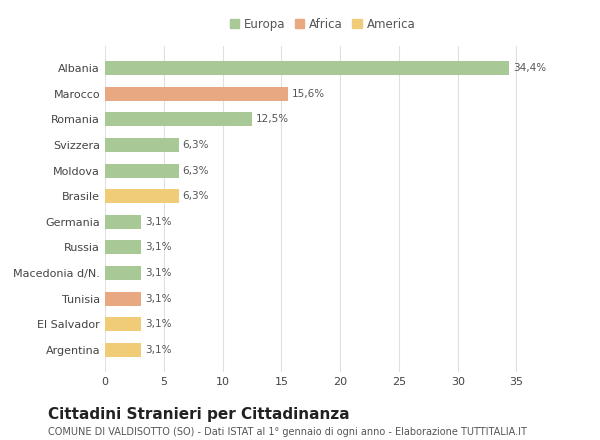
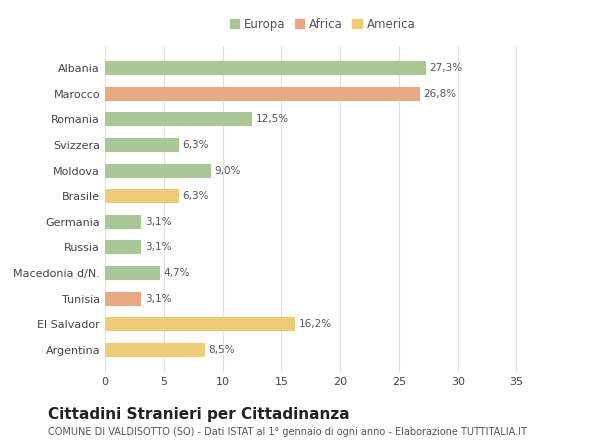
Albania: 34,4% -> 27,3%
Marocco: 15,6% -> 26,8%
Moldova: 6,3% -> 9,0%
Macedonia d/N.: 3,1% -> 4,7%
El Salvador: 3,1% -> 16,2%
Argentina: 3,1% -> 8,5%
